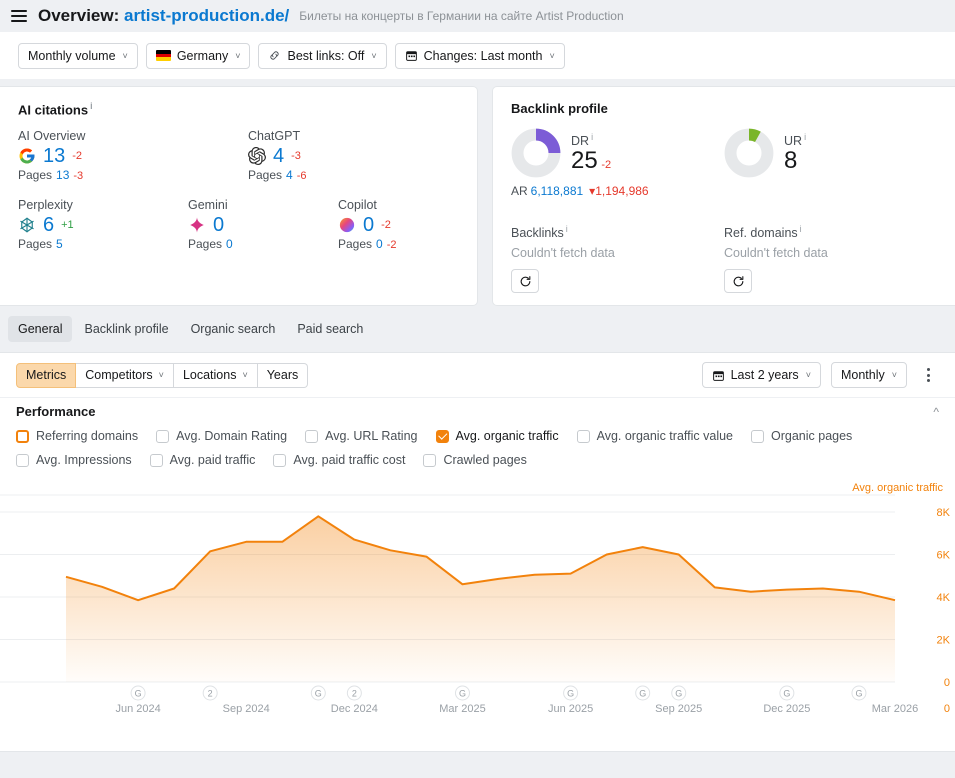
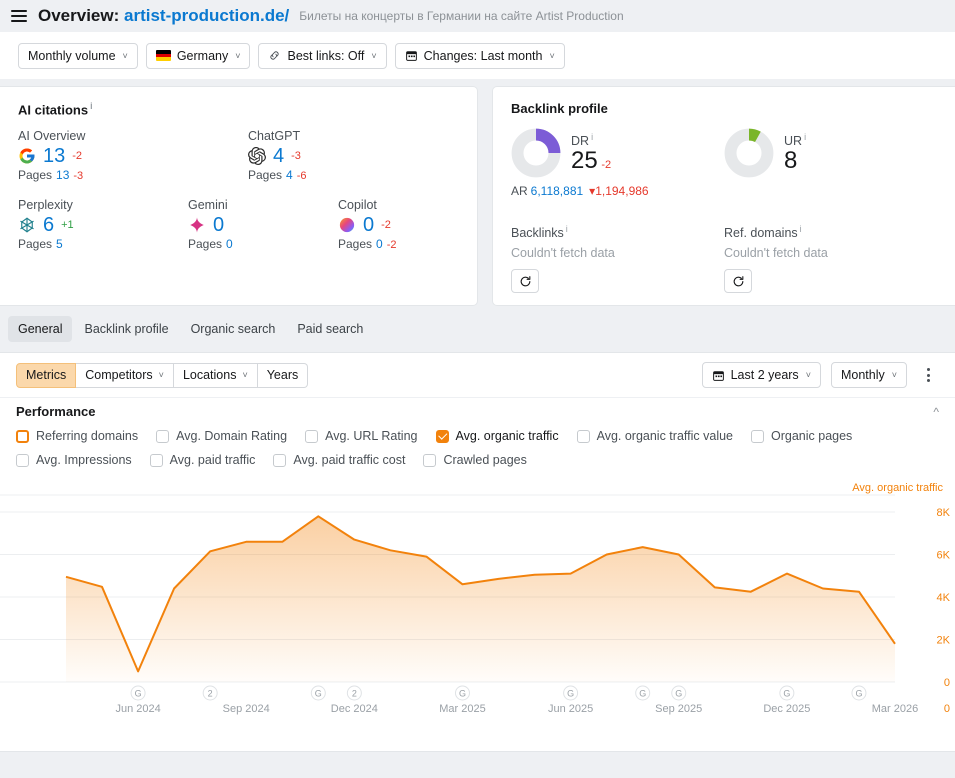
Jun 2024: 3.8K -> 0.5K
Dec 2025: 4.4K -> 5.1K
Mar 2026: 3.8K -> 1.8K
